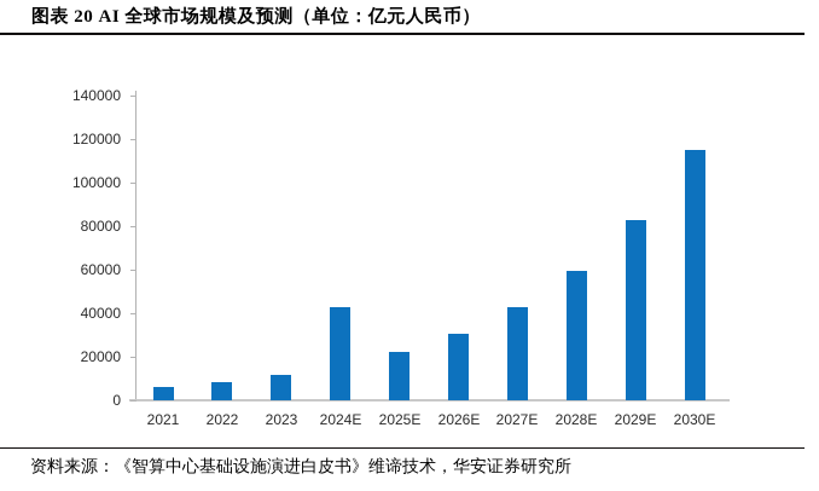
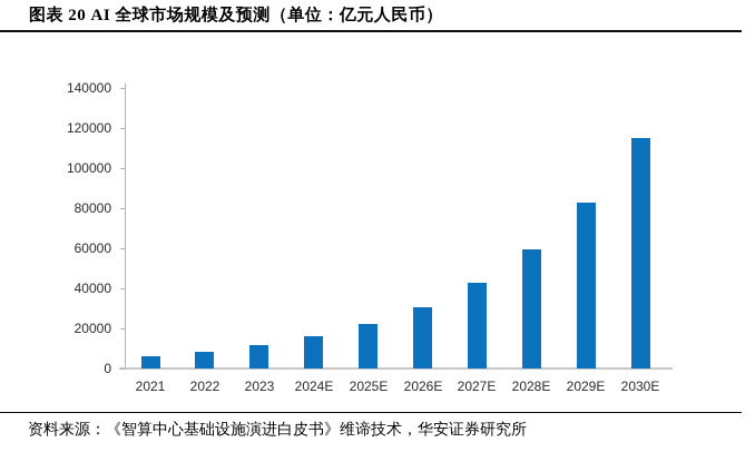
2024E: 43000 -> 16000
